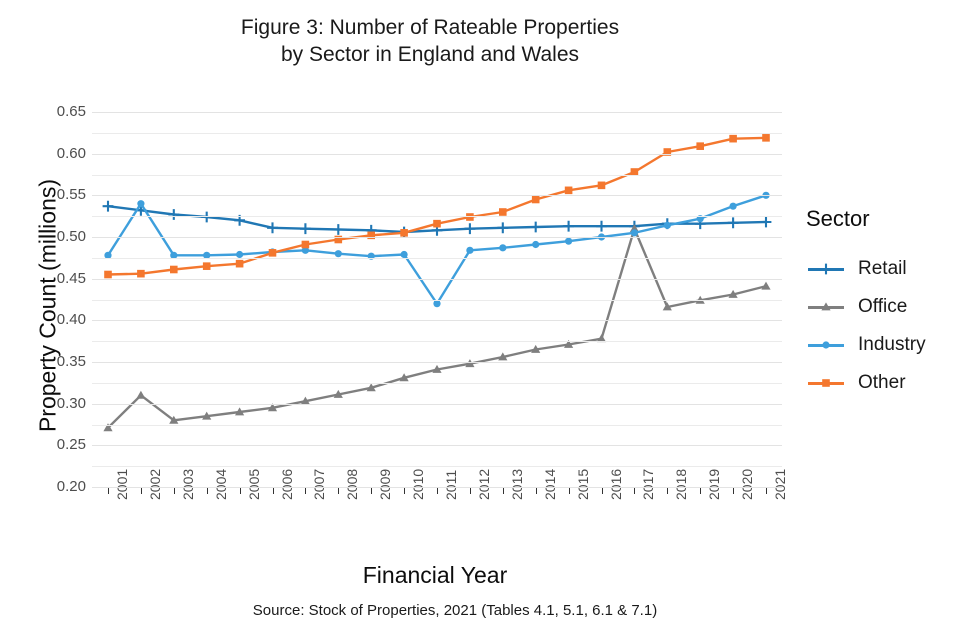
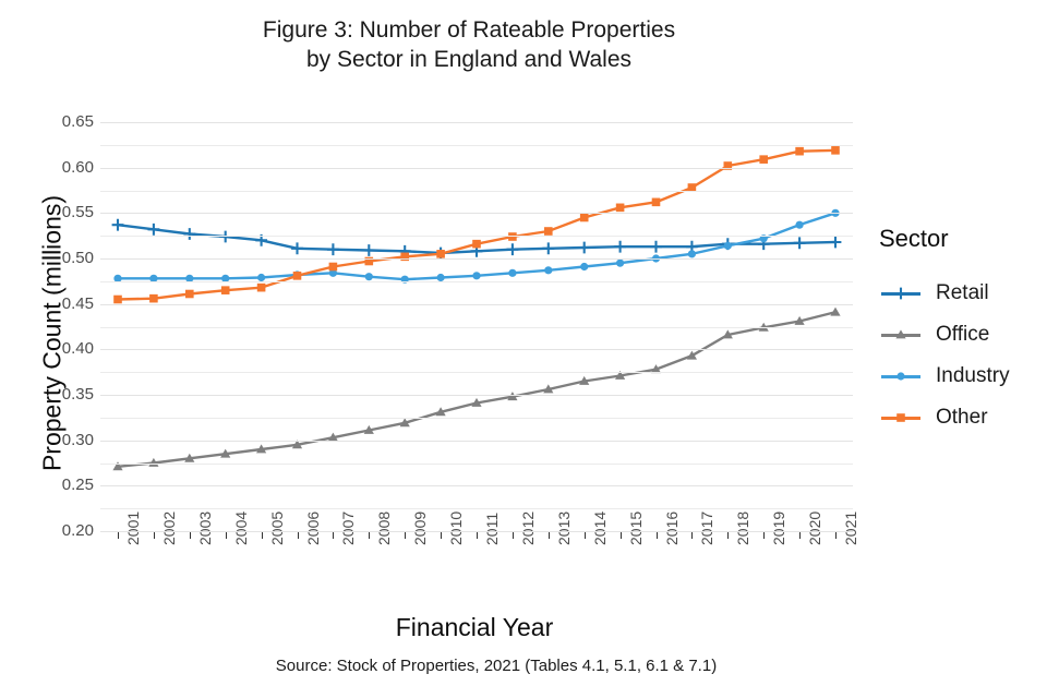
Office/2002: 0.31 -> 0.28
Industry/2002: 0.54 -> 0.48
Industry/2011: 0.42 -> 0.48
Office/2017: 0.51 -> 0.39
